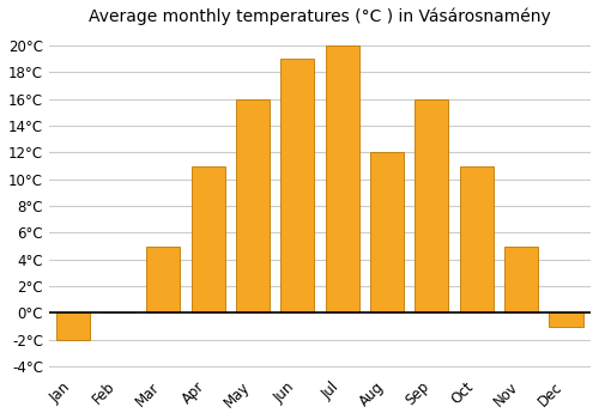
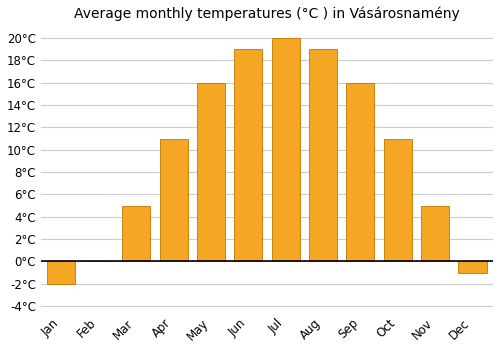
Aug: 12°C -> 19°C
